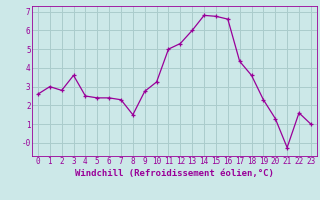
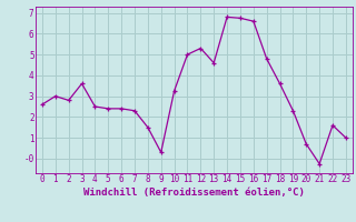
9: 2.8 -> 0.3
13: 6.0 -> 4.6
17: 4.3 -> 4.8
20: 1.3 -> 0.7
